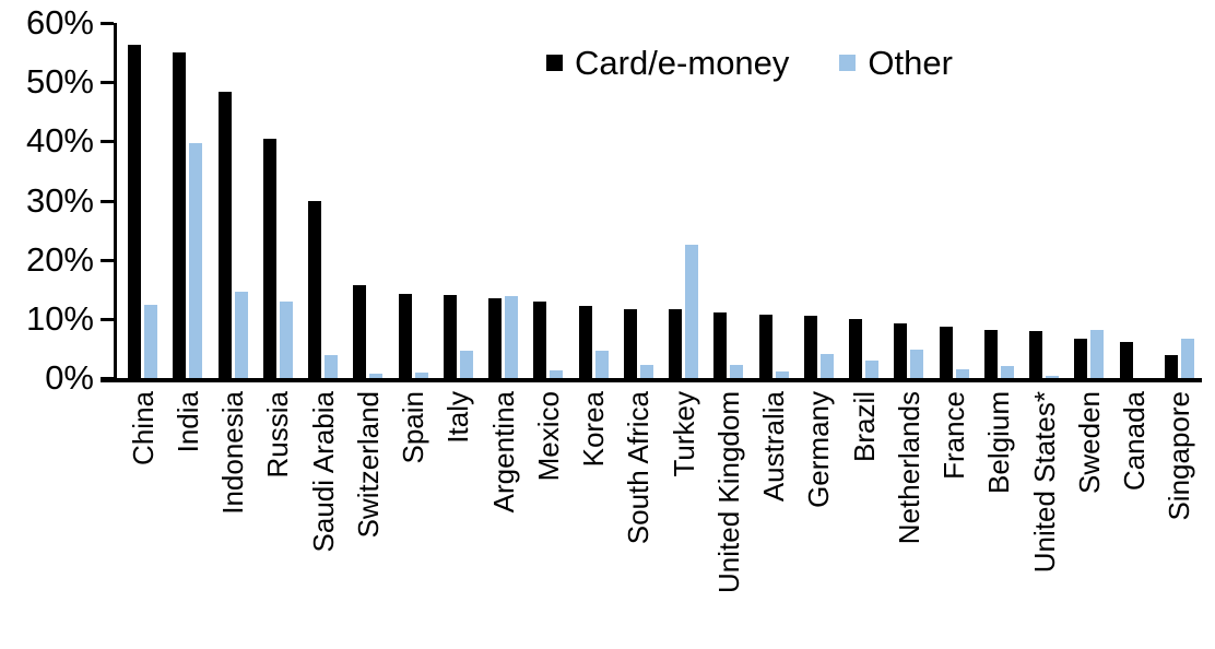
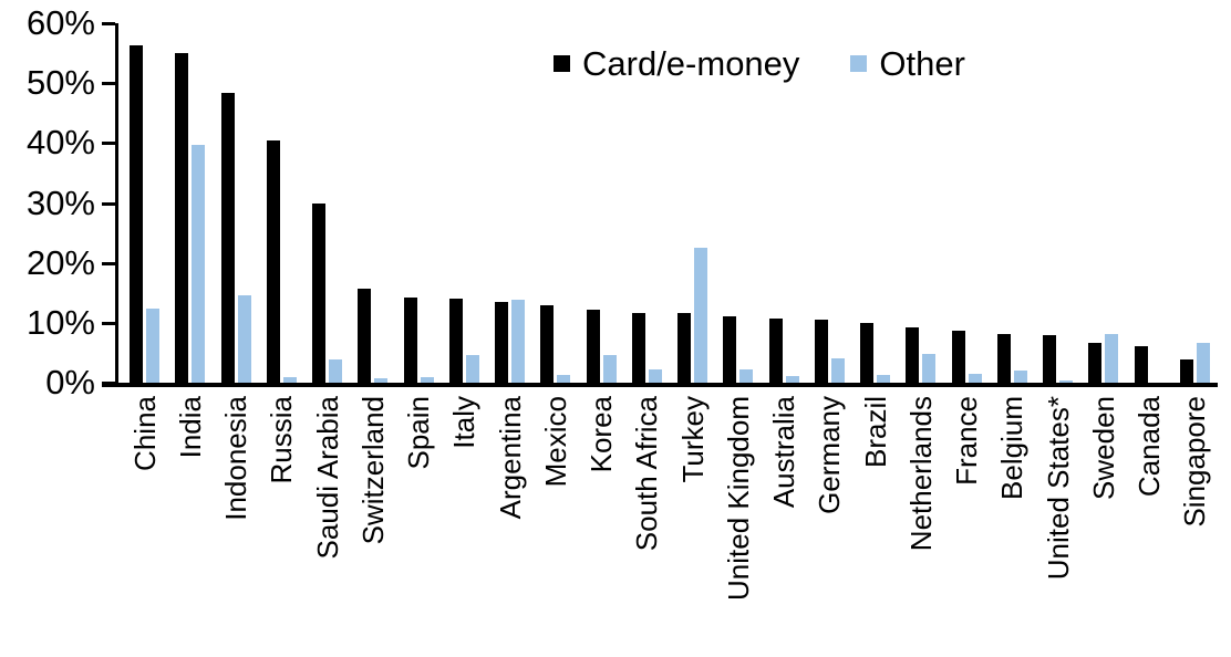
Other/Russia: 13% -> 1%
Other/Brazil: 3% -> 1%
